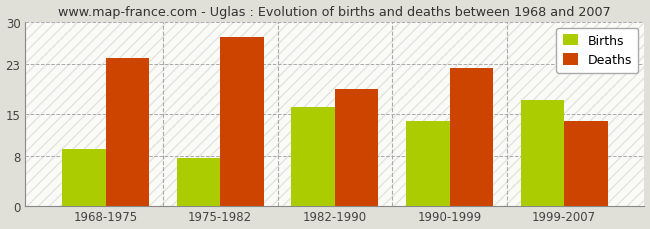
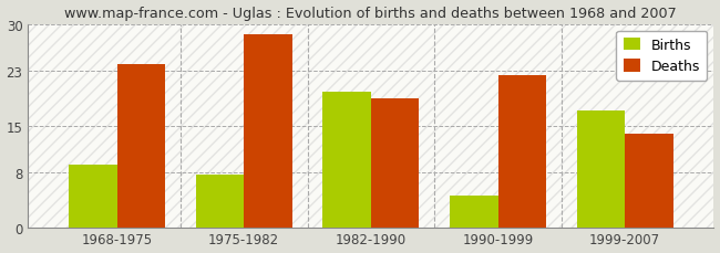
Deaths/1975-1982: 27.5 -> 28.4
Births/1982-1990: 16.0 -> 20.0
Births/1990-1999: 13.8 -> 4.6
